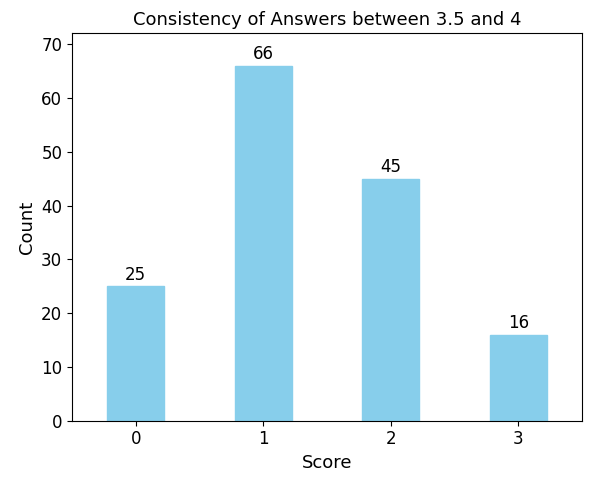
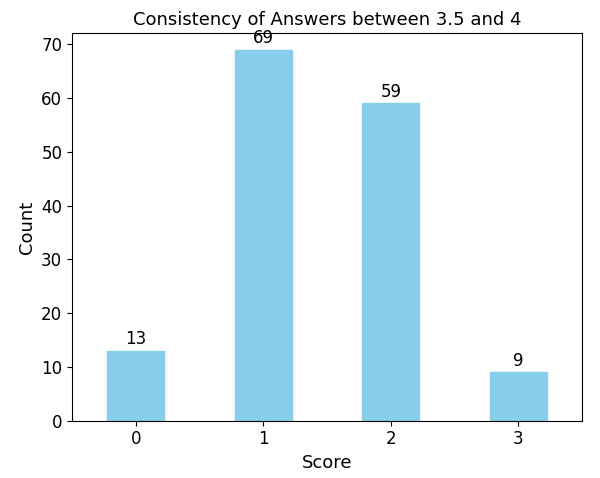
0: 25 -> 13
1: 66 -> 69
2: 45 -> 59
3: 16 -> 9
